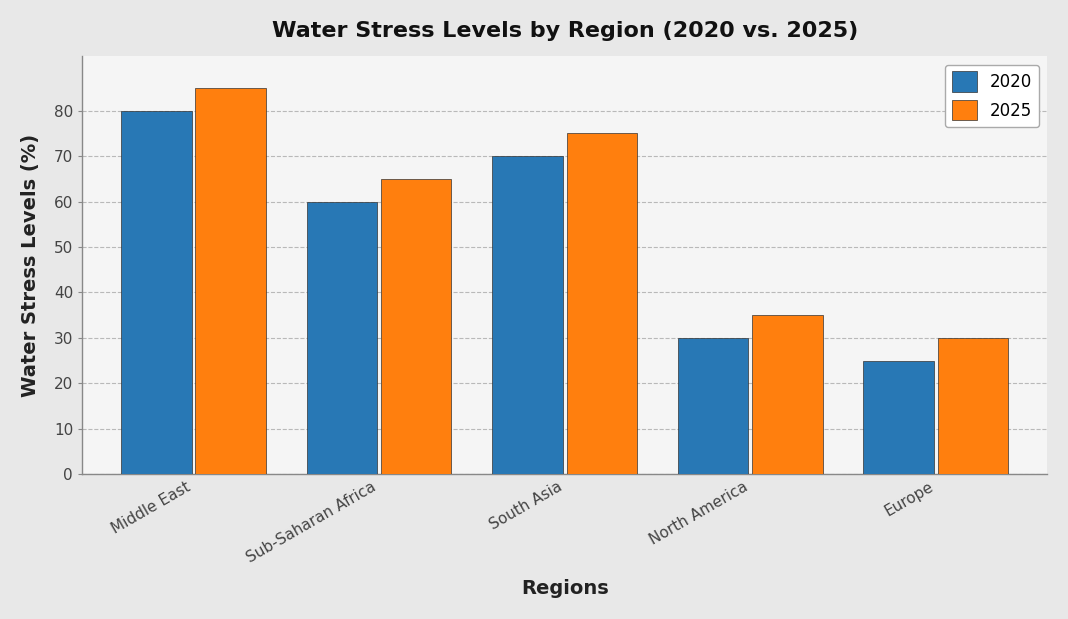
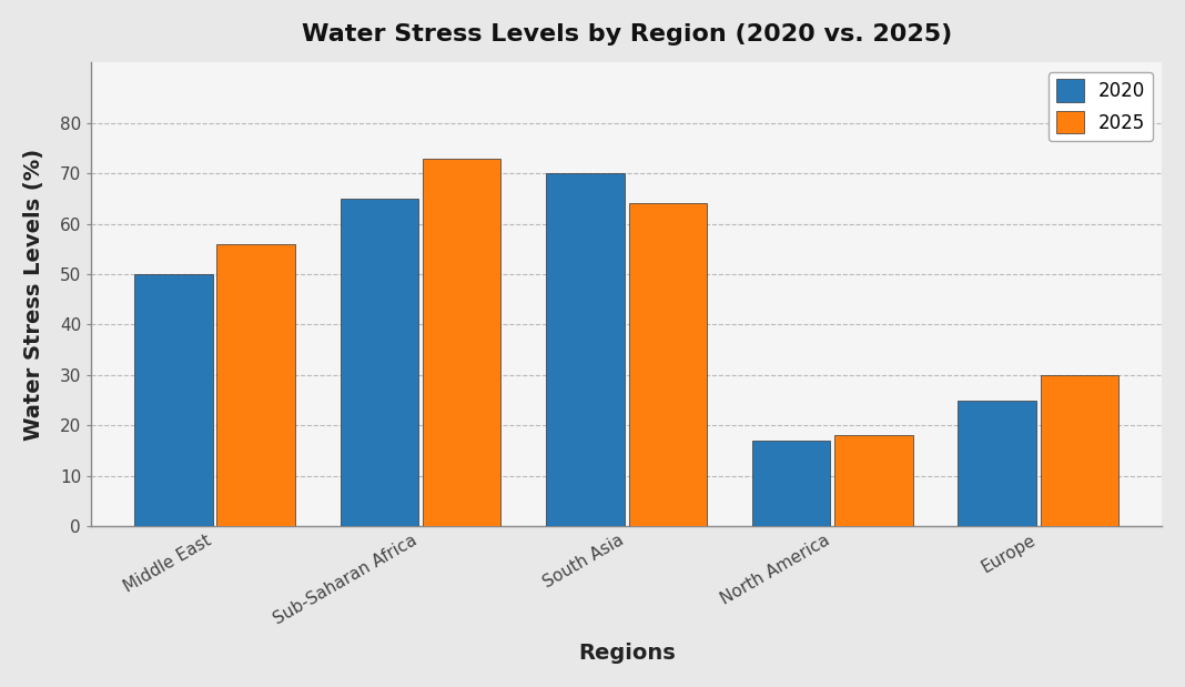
2020/Middle East: 80 -> 50
2025/Middle East: 85 -> 56
2020/Sub-Saharan Africa: 60 -> 65
2025/Sub-Saharan Africa: 65 -> 73
2025/South Asia: 75 -> 64
2020/North America: 30 -> 17
2025/North America: 35 -> 18
